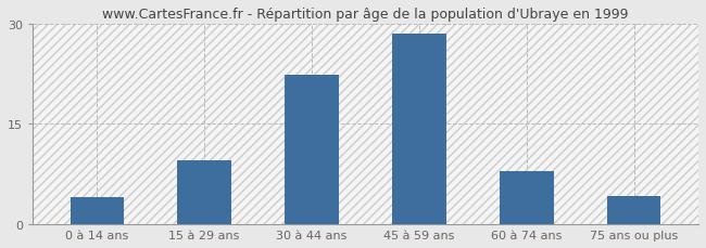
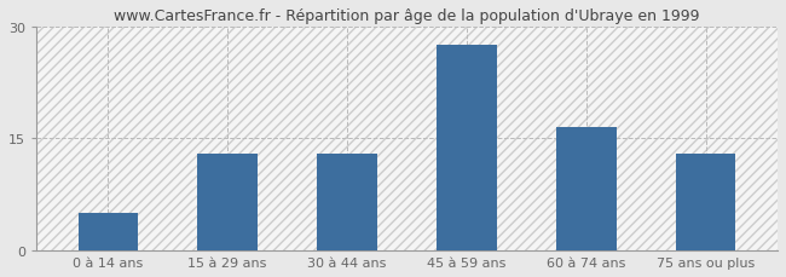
0 à 14 ans: 4.0 -> 5.0
15 à 29 ans: 9.6 -> 13.0
30 à 44 ans: 22.4 -> 13.0
45 à 59 ans: 28.4 -> 27.5
60 à 74 ans: 8.0 -> 16.5
75 ans ou plus: 4.2 -> 13.0
